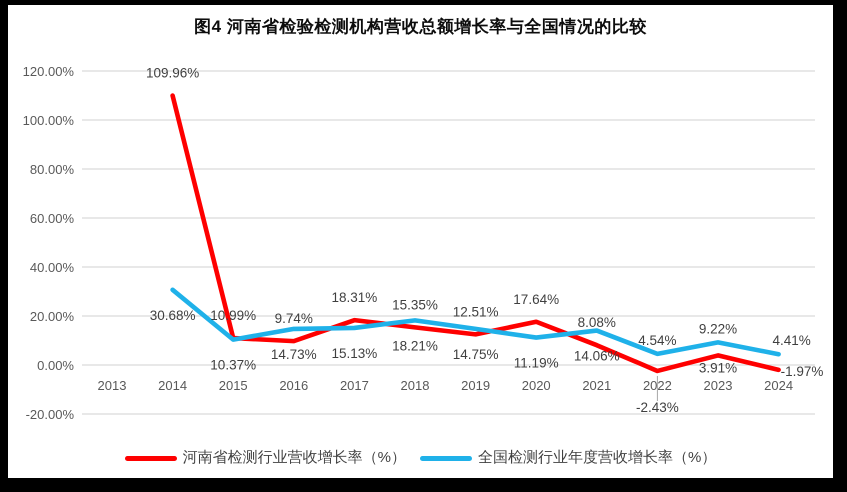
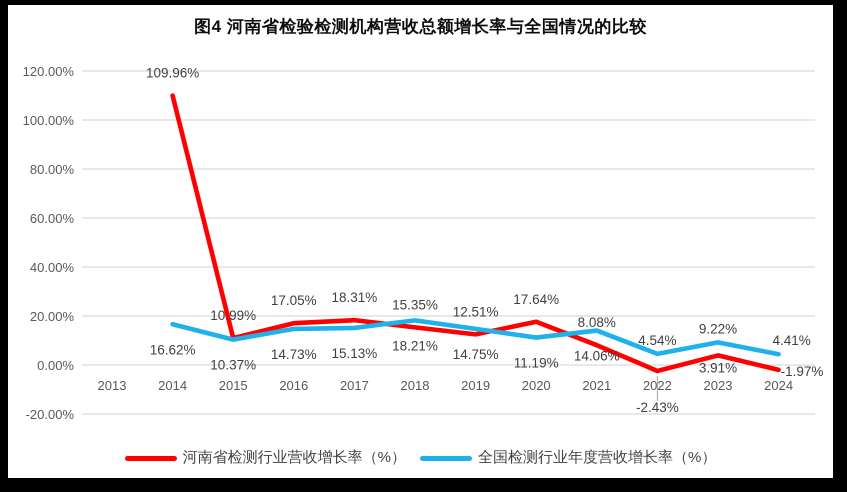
全国检测行业年度营收增长率（%）/2014: 30.68% -> 16.62%
河南省检测行业营收增长率（%）/2016: 9.74% -> 17.05%
